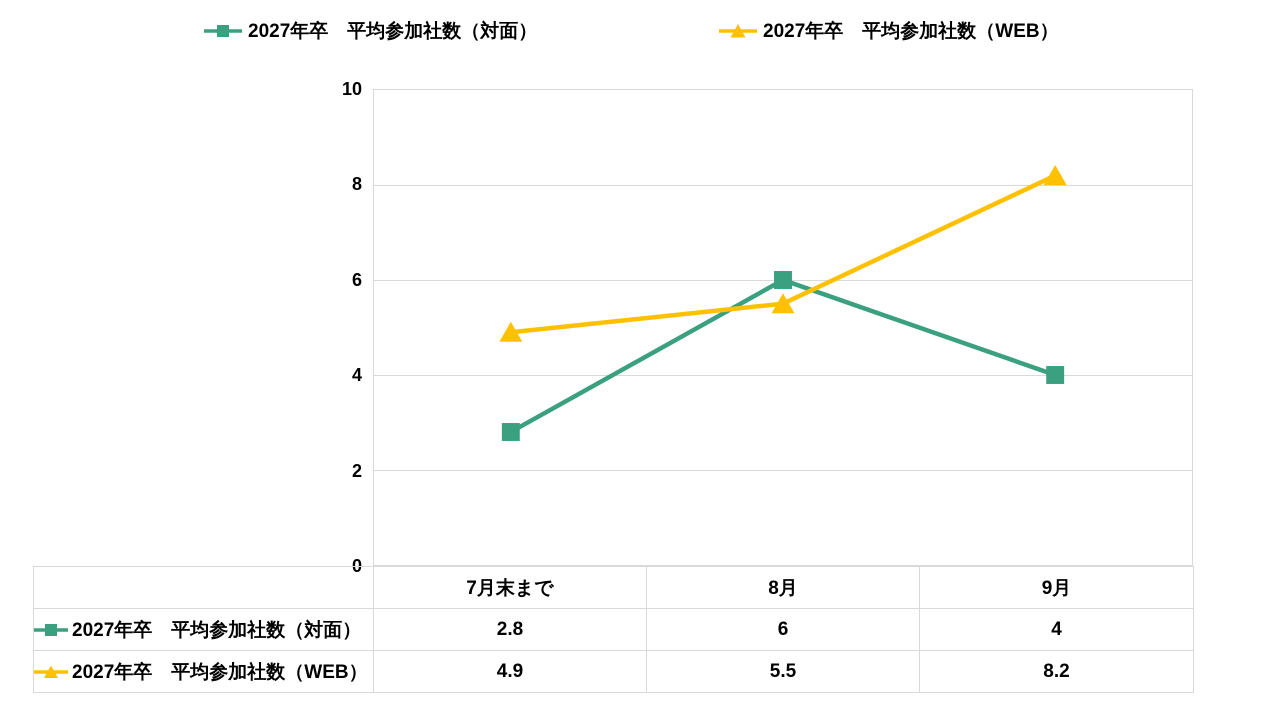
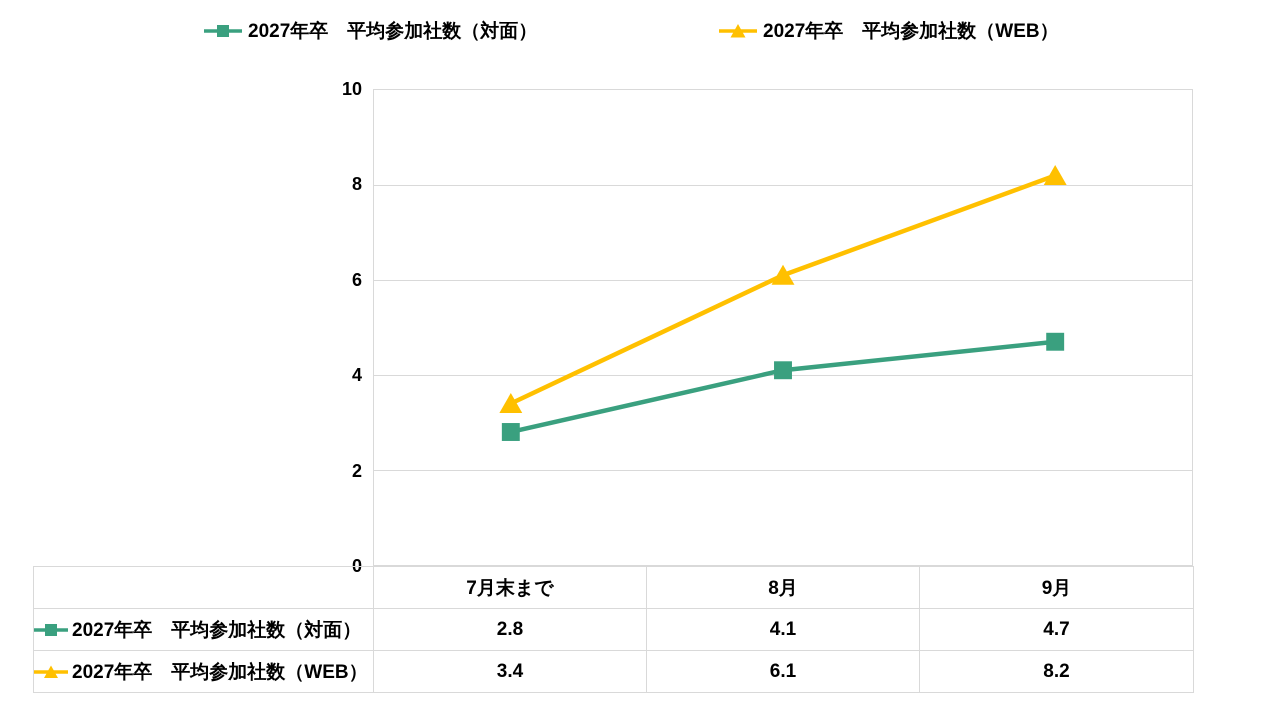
2027年卒 平均参加社数（WEB）/7月末まで: 4.9 -> 3.4
2027年卒 平均参加社数（対面）/8月: 6 -> 4.1
2027年卒 平均参加社数（WEB）/8月: 5.5 -> 6.1
2027年卒 平均参加社数（対面）/9月: 4 -> 4.7
